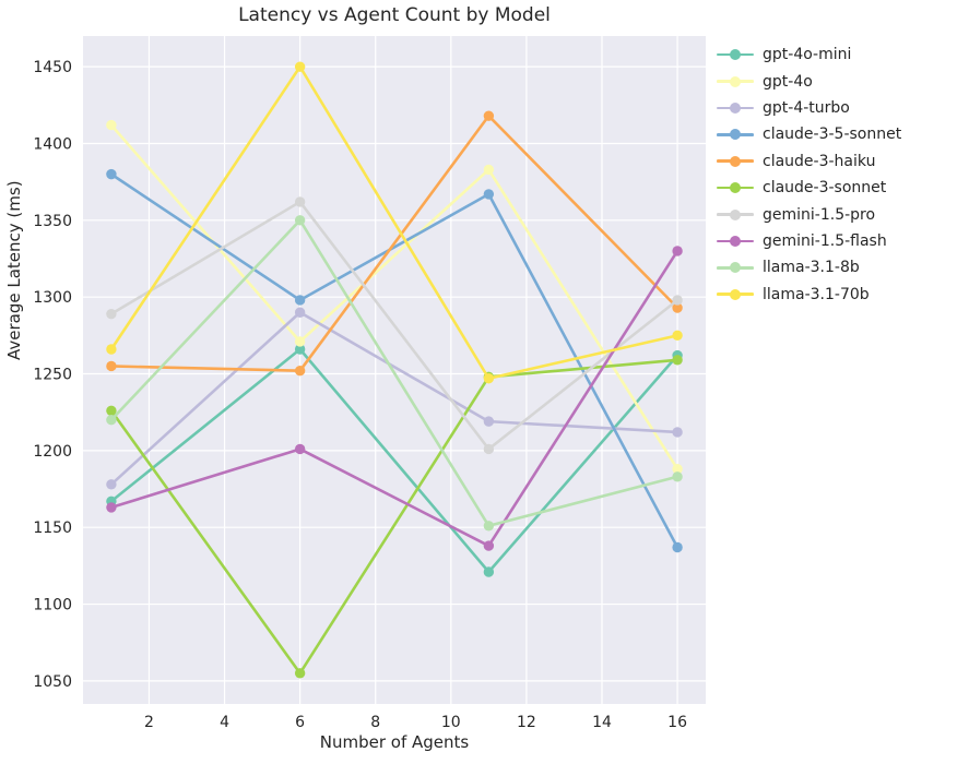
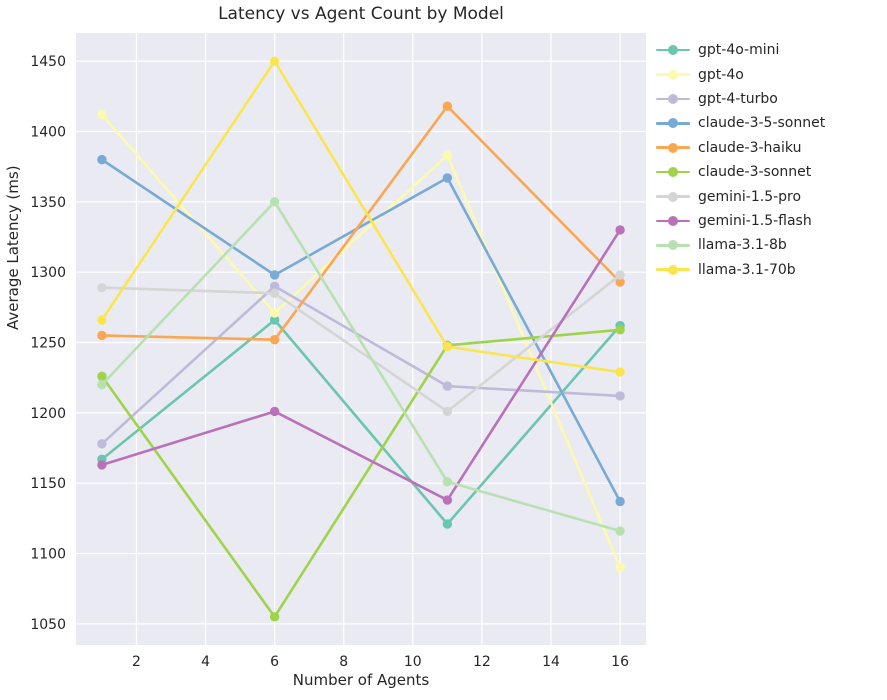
gemini-1.5-pro/6: 1362 -> 1285
gpt-4o/16: 1188 -> 1090
llama-3.1-8b/16: 1183 -> 1116
llama-3.1-70b/16: 1275 -> 1229
